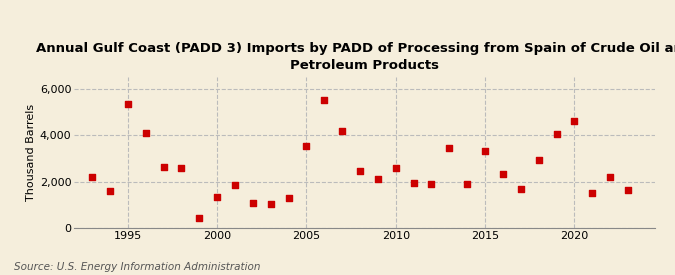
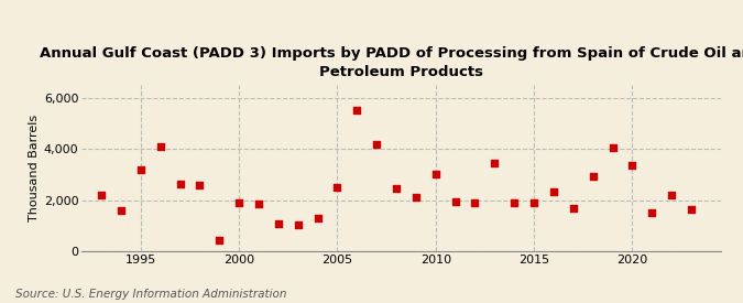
1995: 5,350 -> 3,200
2000: 1,350 -> 1,900
2005: 3,550 -> 2,500
2010: 2,600 -> 3,000
2015: 3,300 -> 1,900
2020: 4,600 -> 3,350
